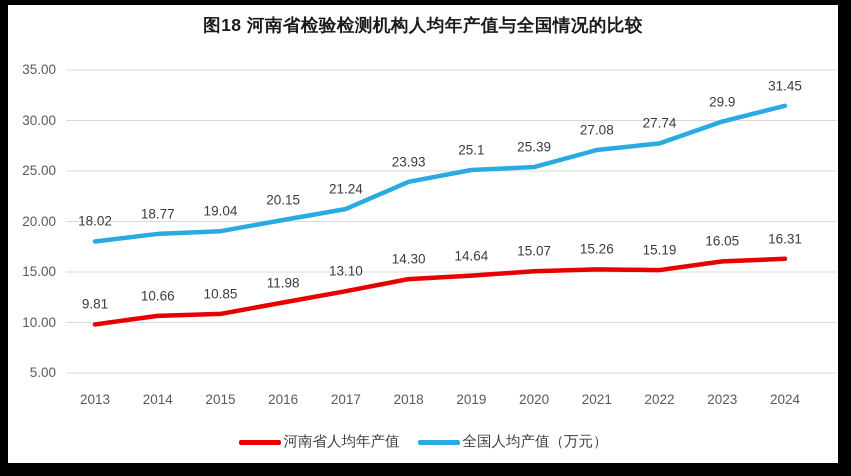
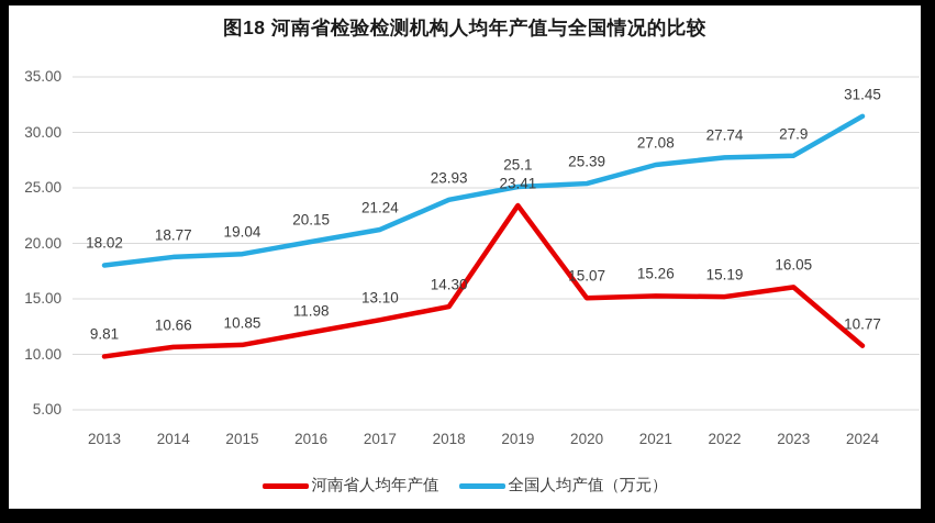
河南省人均年产值/2019: 14.64 -> 23.41
全国人均产值（万元）/2023: 29.9 -> 27.9
河南省人均年产值/2024: 16.31 -> 10.77
